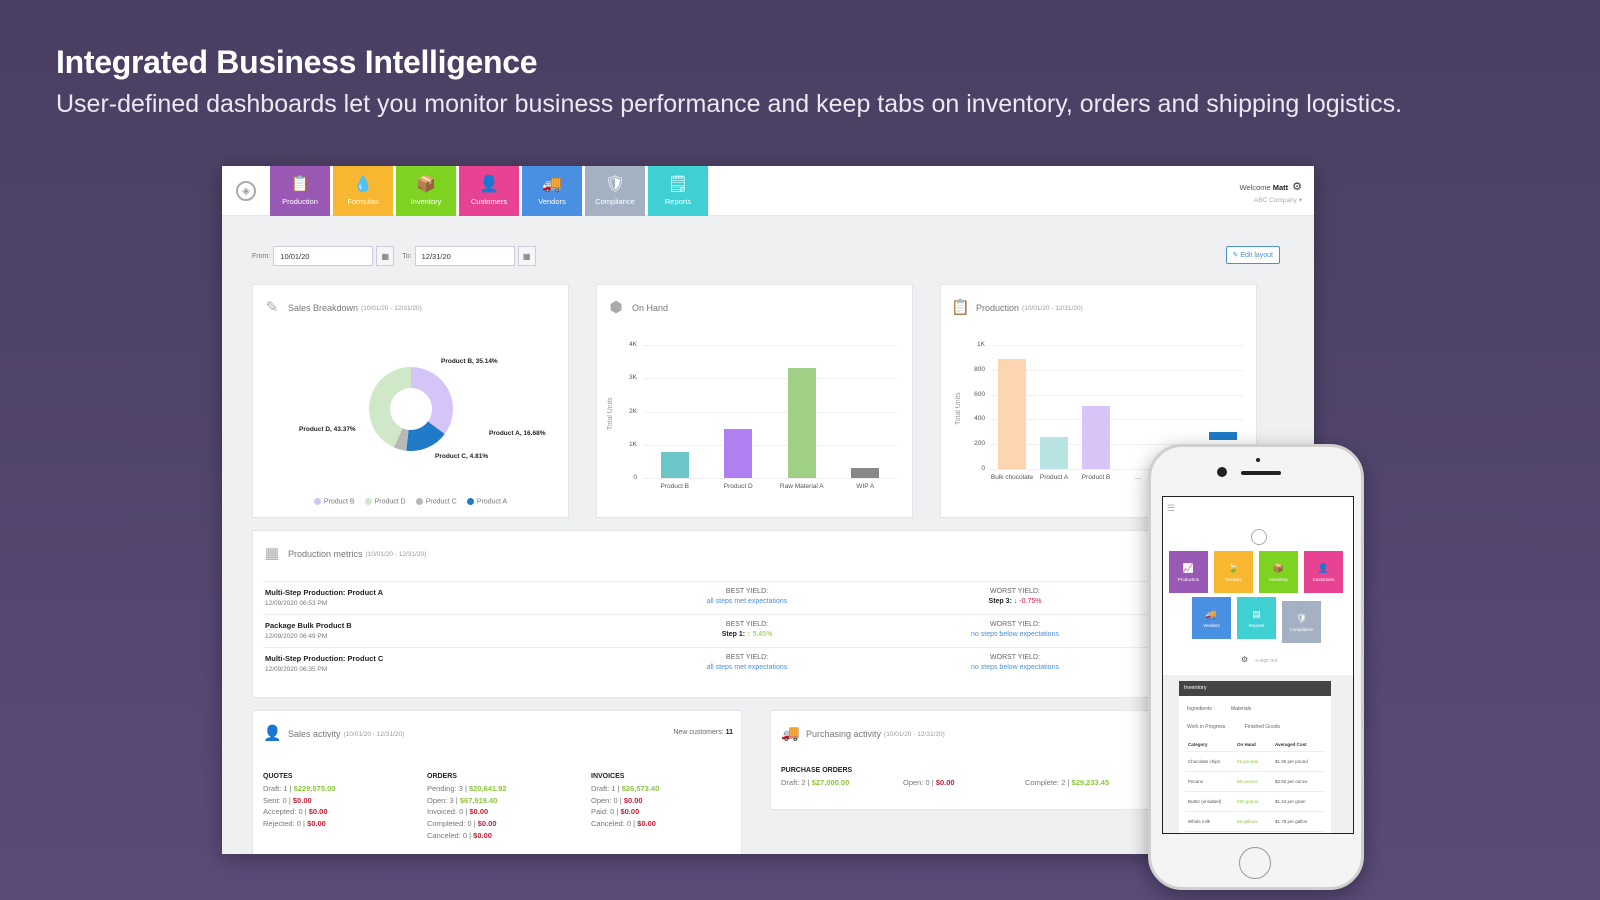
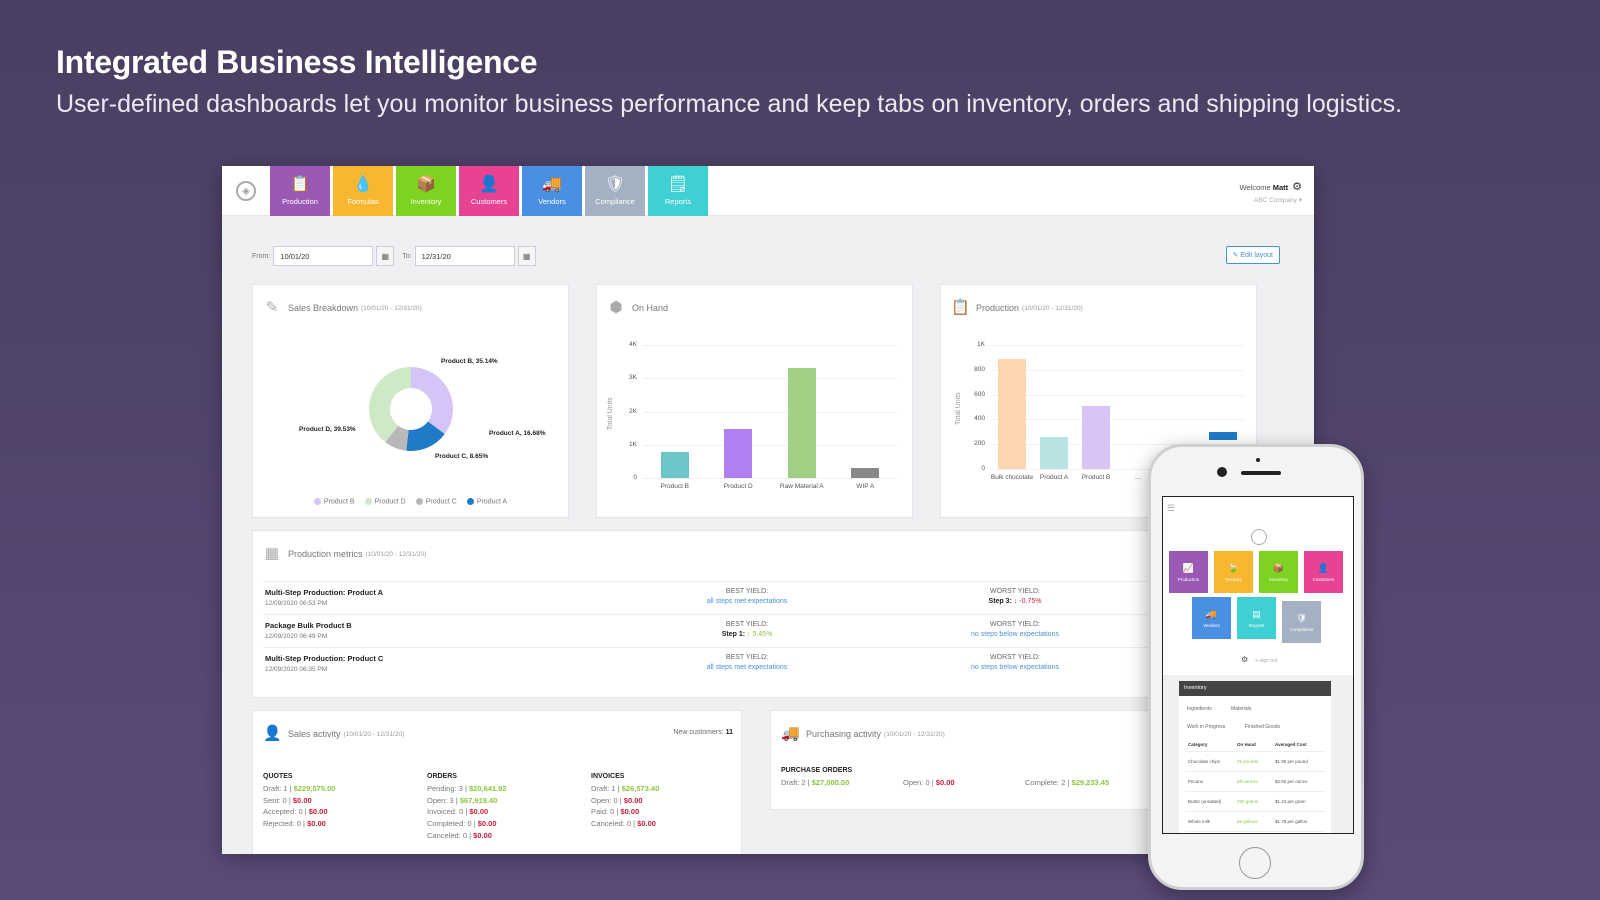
Sales Breakdown (10/01/20 - 12/31/20)/Product C: 4.81% -> 8.65%
Sales Breakdown (10/01/20 - 12/31/20)/Product D: 43.37% -> 39.53%
